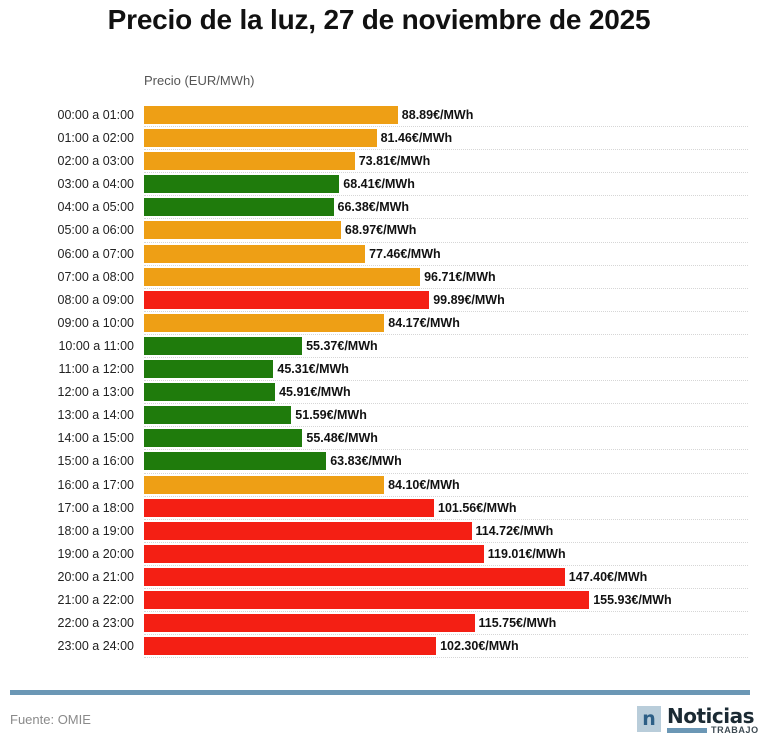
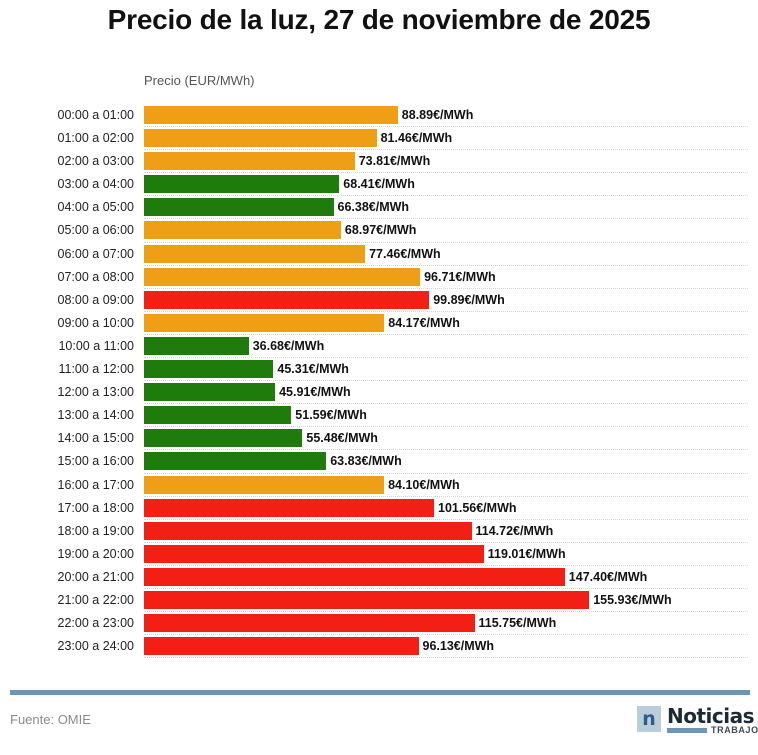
10:00 a 11:00: 55.37 -> 36.68
23:00 a 24:00: 102.30 -> 96.13
